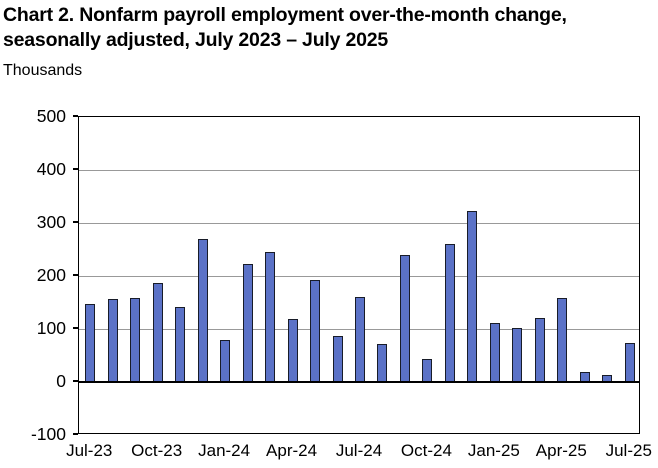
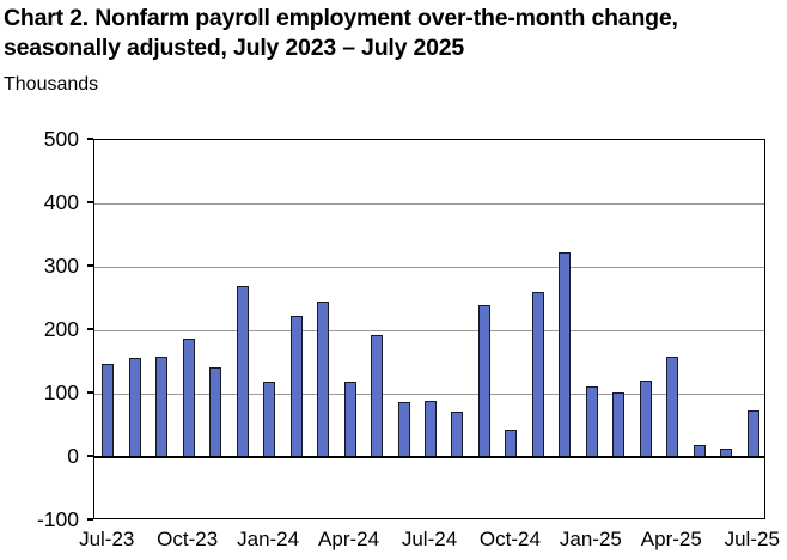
Jan-24: 80 -> 120
Jul-24: 160 -> 90
